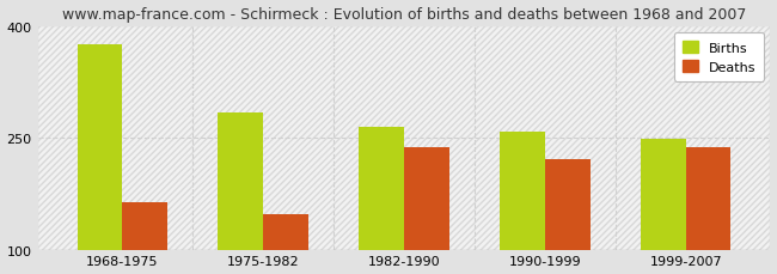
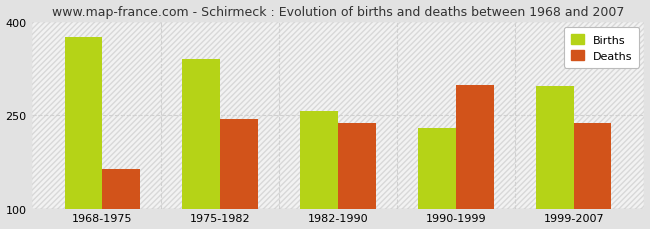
Births/1975-1982: 283 -> 340
Deaths/1975-1982: 148 -> 244
Births/1982-1990: 265 -> 256
Births/1990-1999: 258 -> 230
Deaths/1990-1999: 222 -> 298
Births/1999-2007: 248 -> 296
